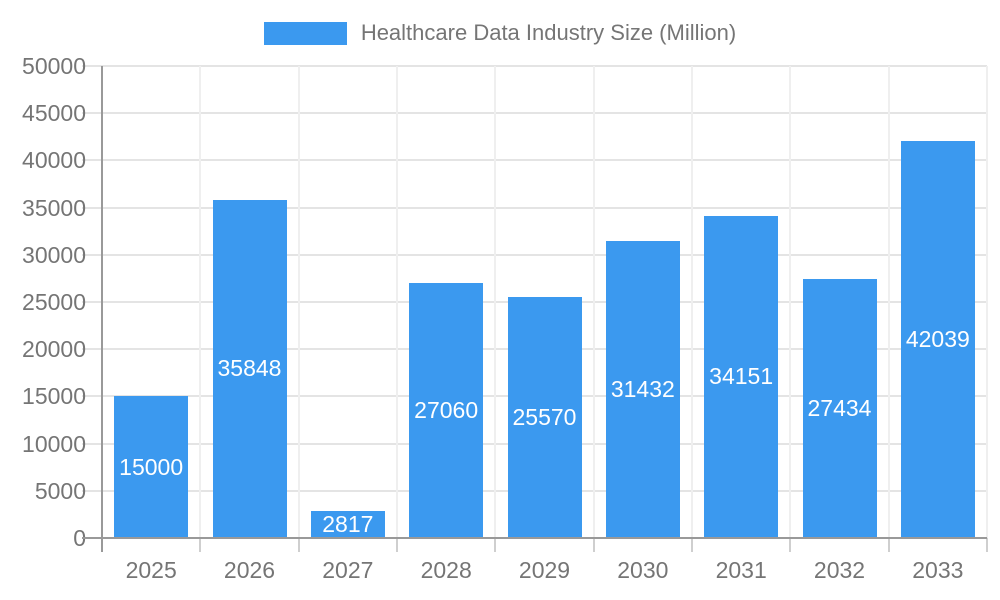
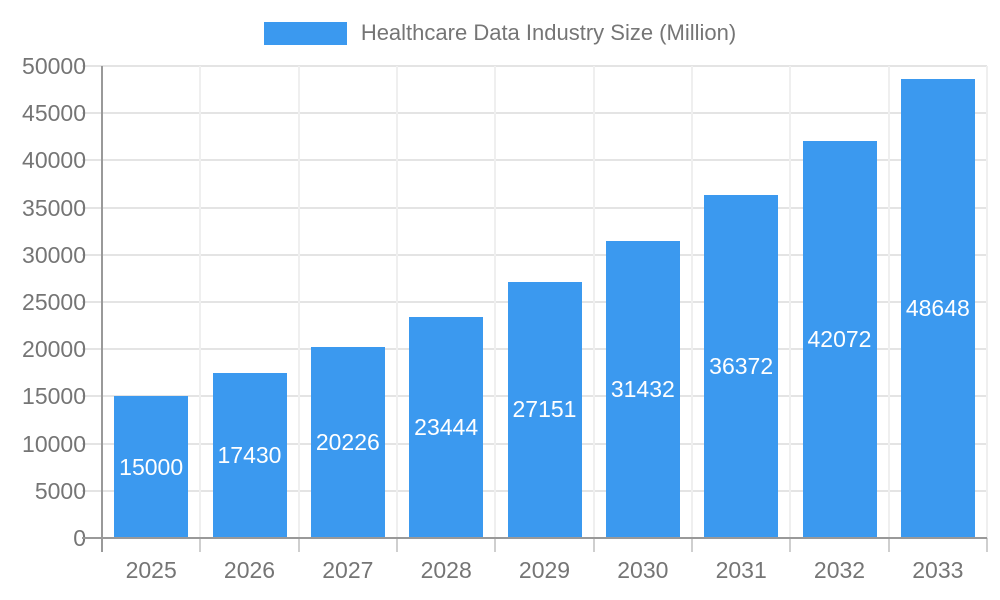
2026: 35848 -> 17430
2027: 2817 -> 20226
2028: 27060 -> 23444
2029: 25570 -> 27151
2031: 34151 -> 36372
2032: 27434 -> 42072
2033: 42039 -> 48648
